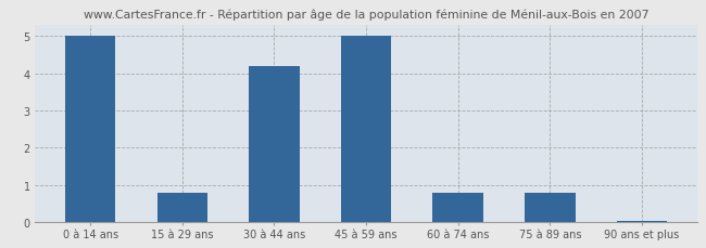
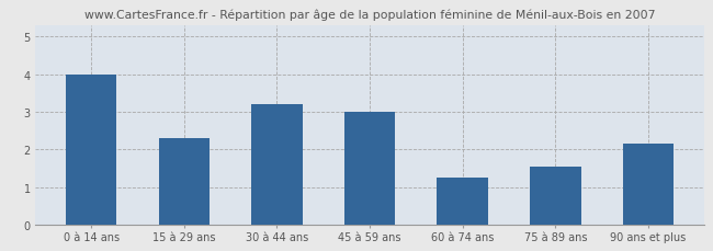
0 à 14 ans: 5.00 -> 4.00
15 à 29 ans: 0.80 -> 2.30
30 à 44 ans: 4.20 -> 3.20
45 à 59 ans: 5.00 -> 3.00
60 à 74 ans: 0.80 -> 1.25
75 à 89 ans: 0.80 -> 1.55
90 ans et plus: 0.04 -> 2.15
